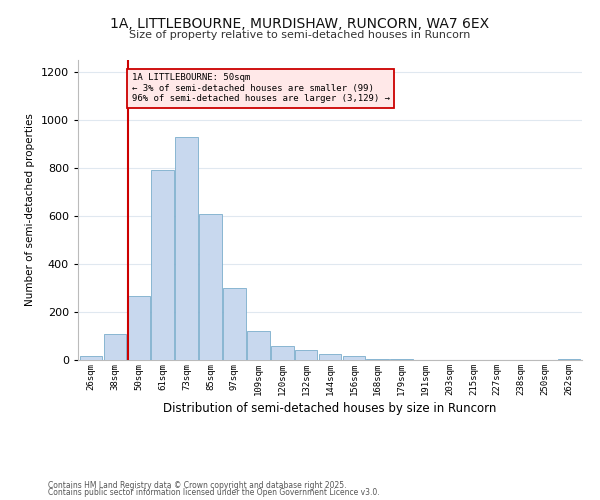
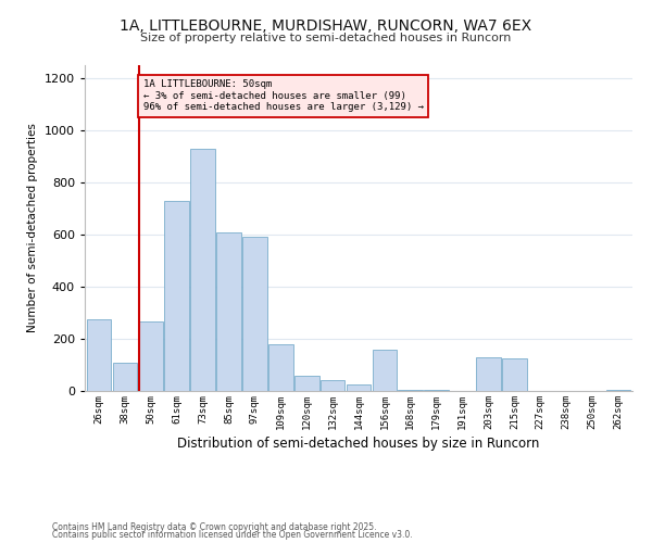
26sqm: 15 -> 275
61sqm: 790 -> 730
97sqm: 300 -> 590
109sqm: 120 -> 180
156sqm: 15 -> 160
203sqm: 1 -> 130
215sqm: 1 -> 125
